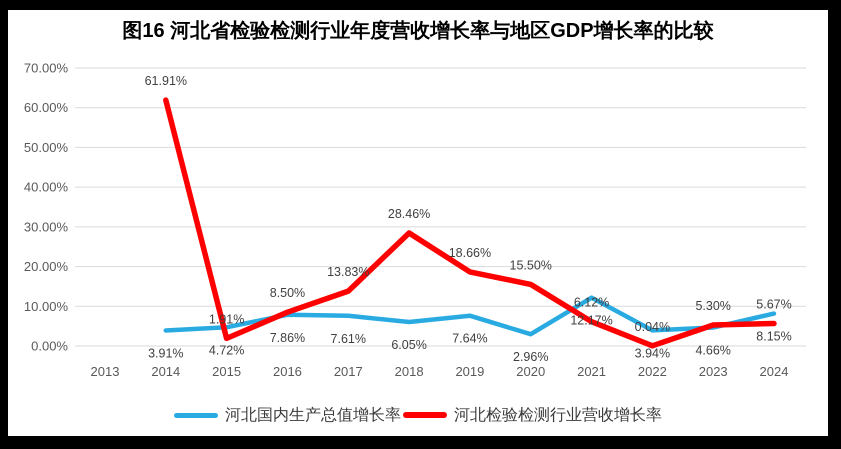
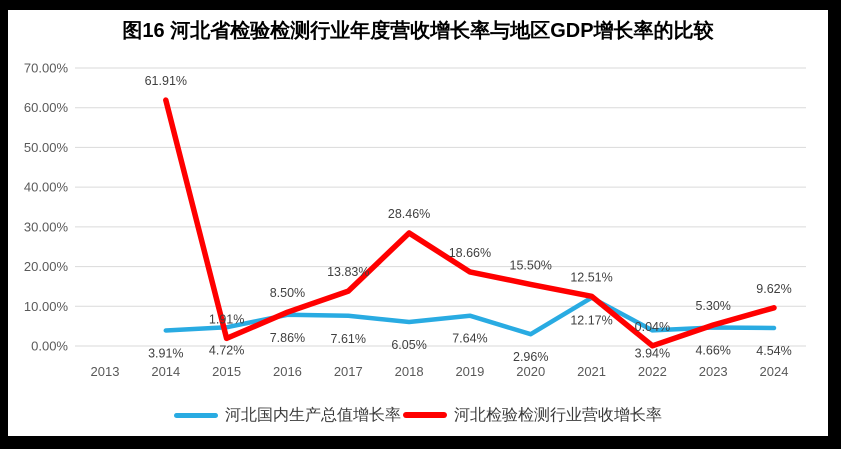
河北检验检测行业营收增长率/2021: 6.12% -> 12.51%
河北国内生产总值增长率/2024: 8.15% -> 4.54%
河北检验检测行业营收增长率/2024: 5.67% -> 9.62%
